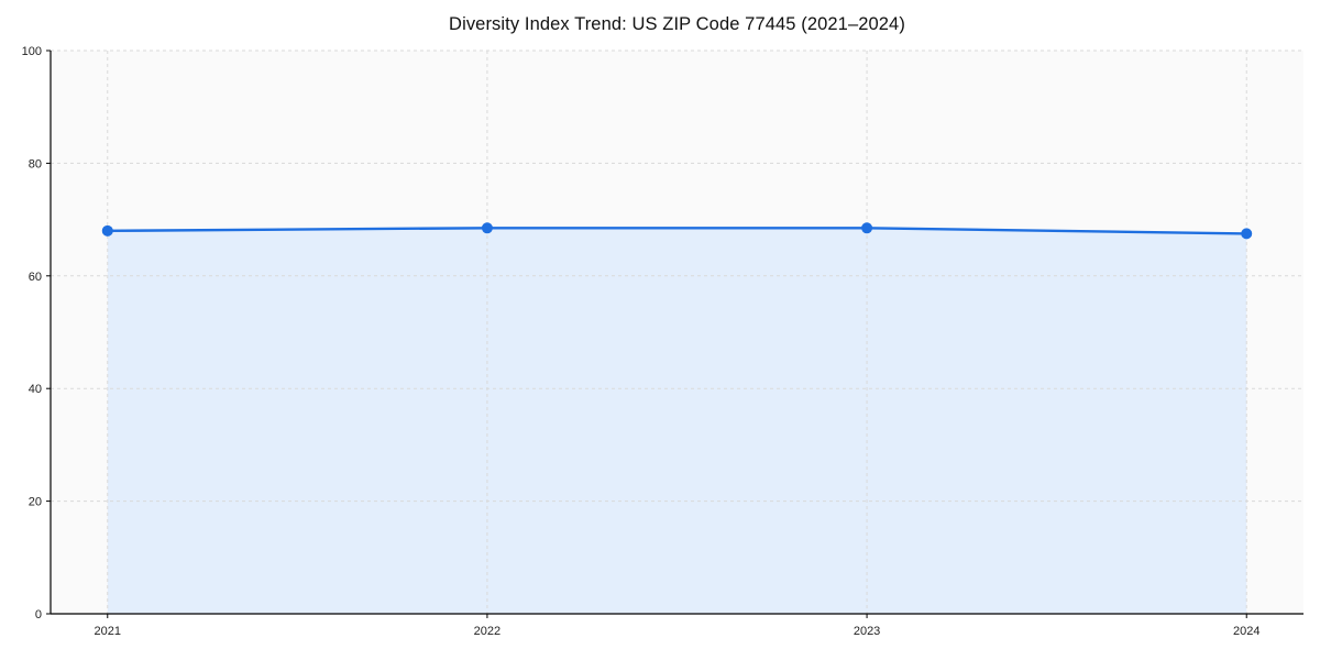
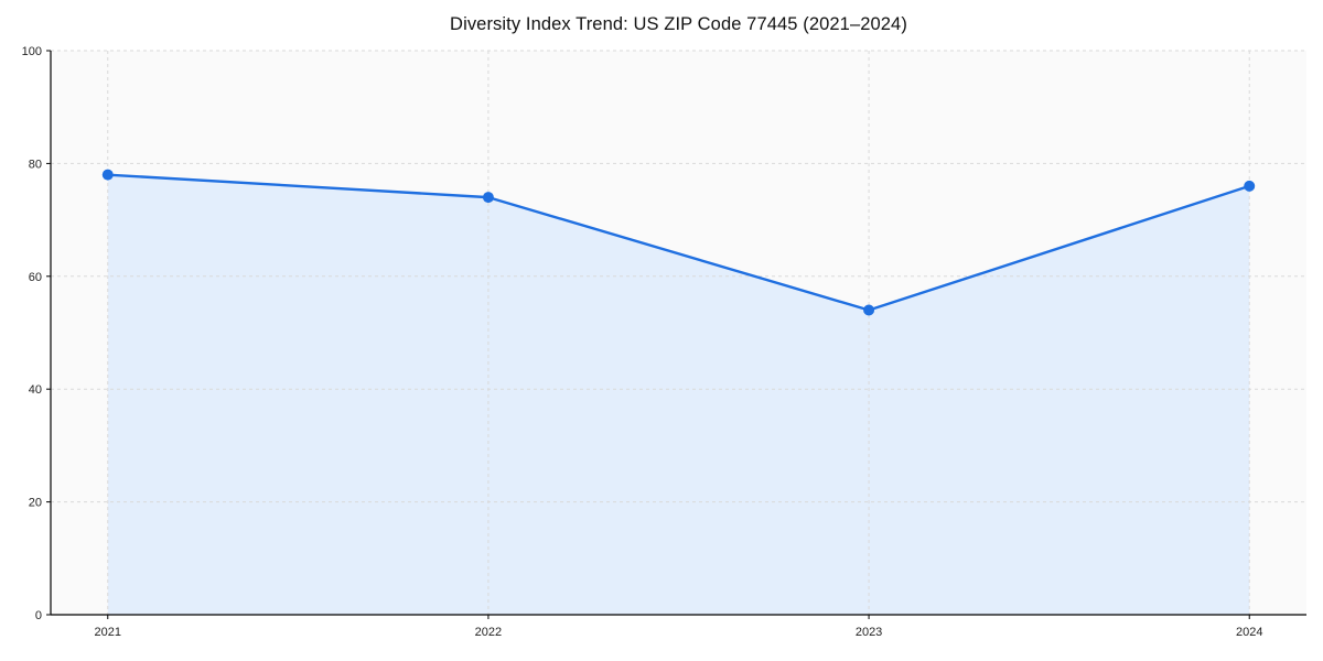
2021: 68 -> 78
2022: 68 -> 74
2023: 68 -> 54
2024: 68 -> 76
